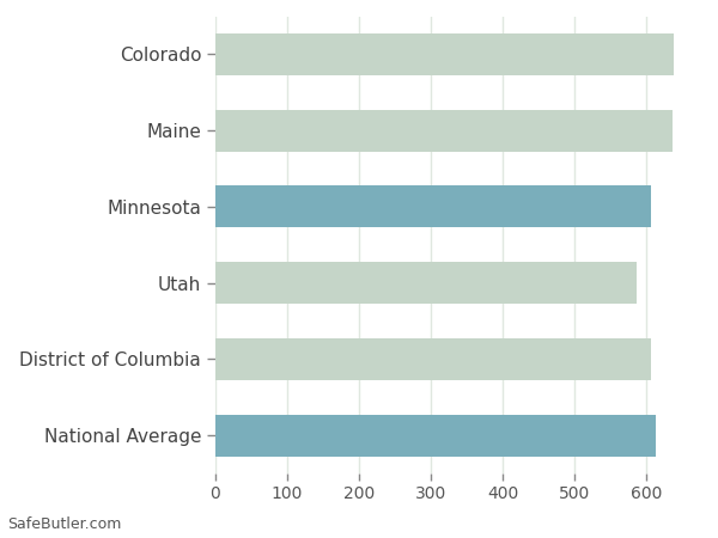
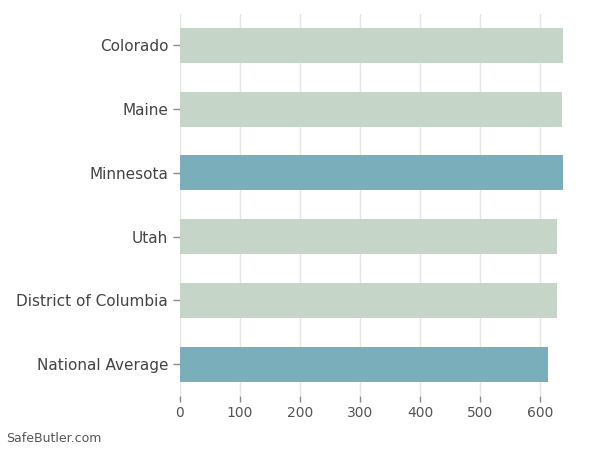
Minnesota: 606 -> 638
Utah: 586 -> 629
District of Columbia: 606 -> 629
